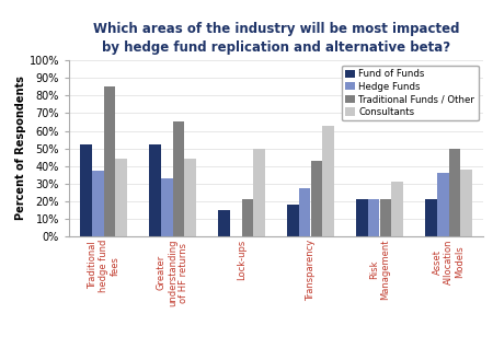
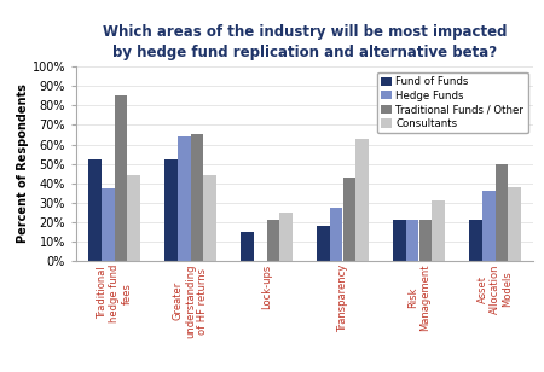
Hedge Funds/Greater understanding of HF returns: 33% -> 64%
Consultants/Lock-ups: 50% -> 25%
